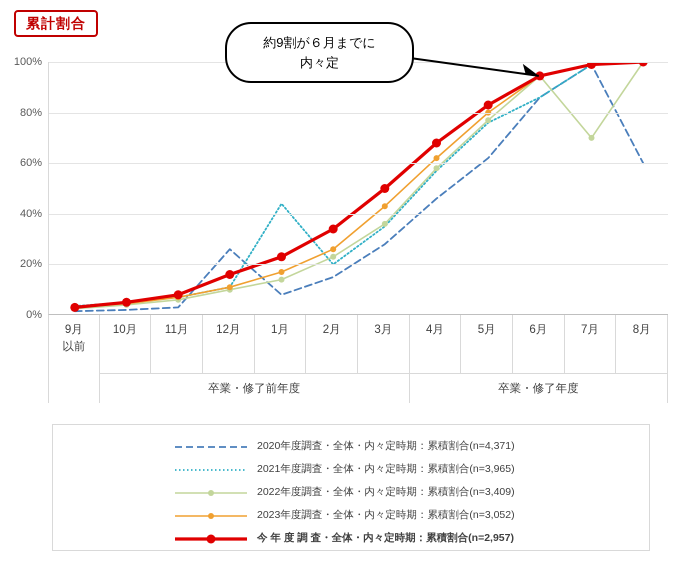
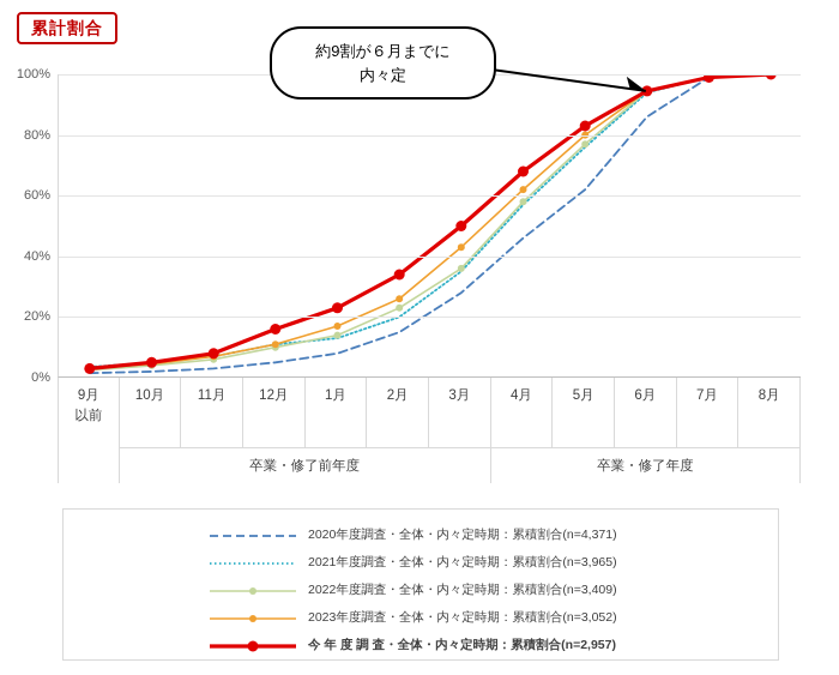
2020年度調査・全体・内々定時期：累積割合(n=4,371)/12月: 26% -> 5%
2021年度調査・全体・内々定時期：累積割合(n=3,965)/1月: 44% -> 13%
2021年度調査・全体・内々定時期：累積割合(n=3,965)/6月: 86% -> 94%
2022年度調査・全体・内々定時期：累積割合(n=3,409)/7月: 70% -> 99%
2020年度調査・全体・内々定時期：累積割合(n=4,371)/8月: 60% -> 100%
